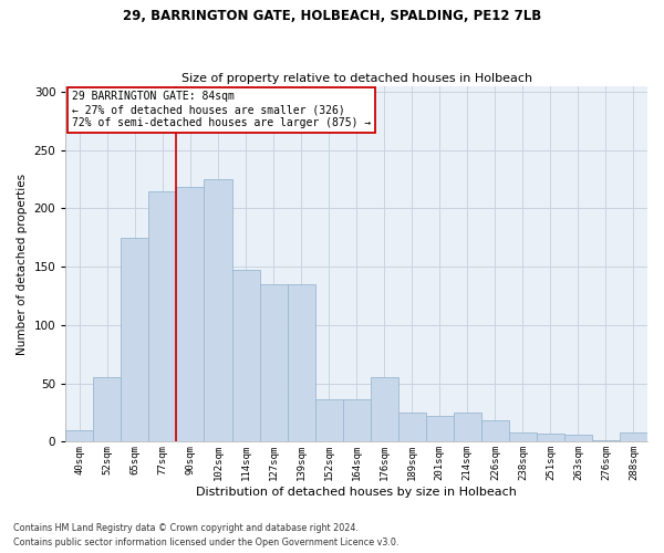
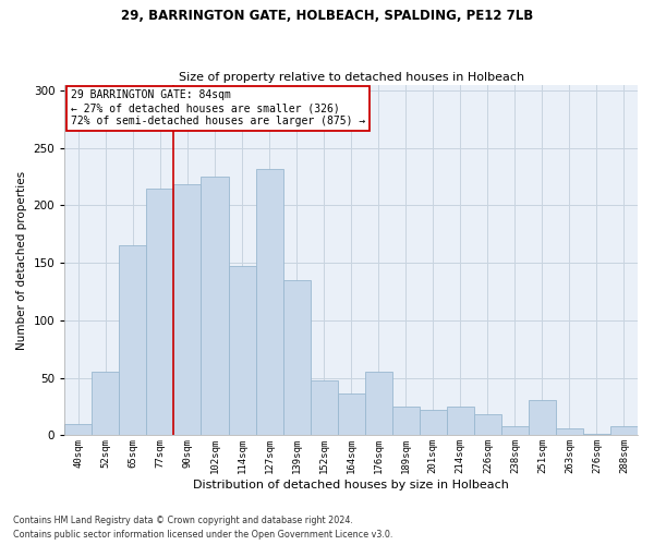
65sqm: 175 -> 165
127sqm: 135 -> 232
152sqm: 36 -> 48
251sqm: 7 -> 31
